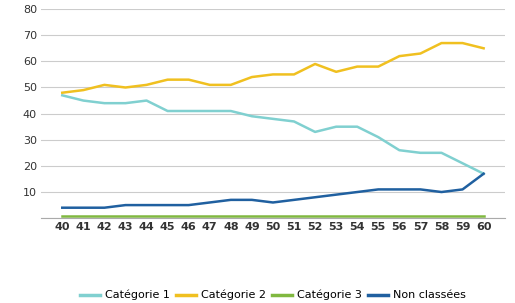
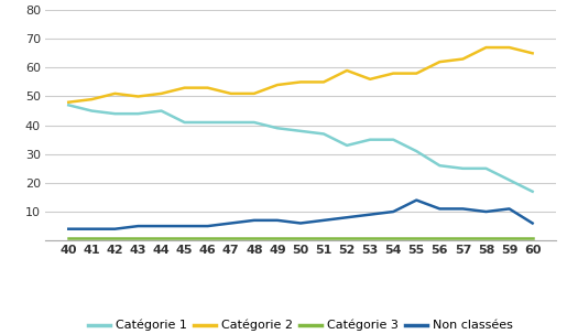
Non classées/55: 11 -> 14
Non classées/60: 17 -> 6
